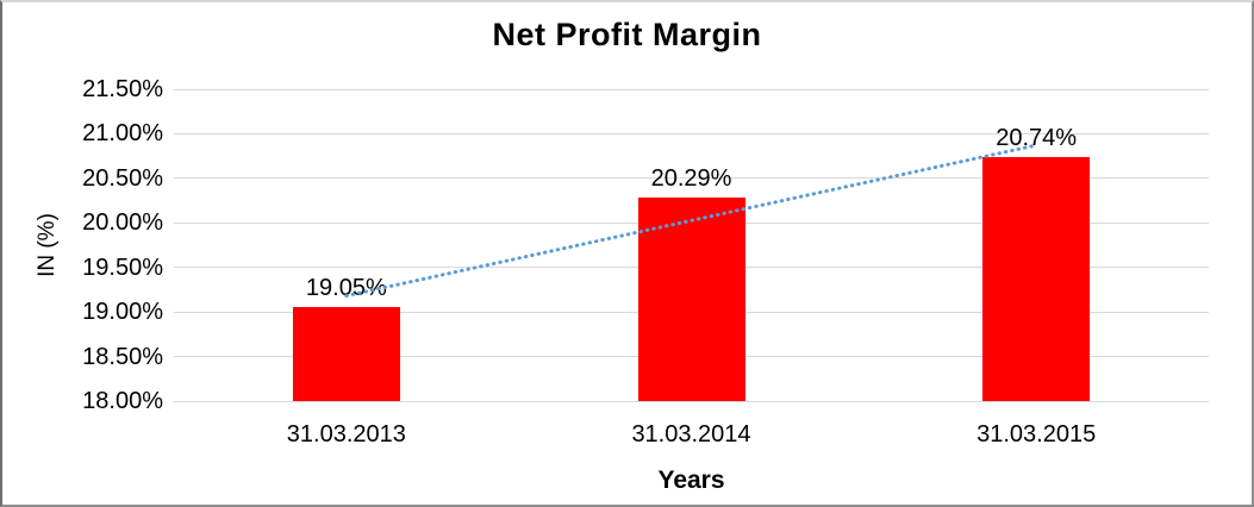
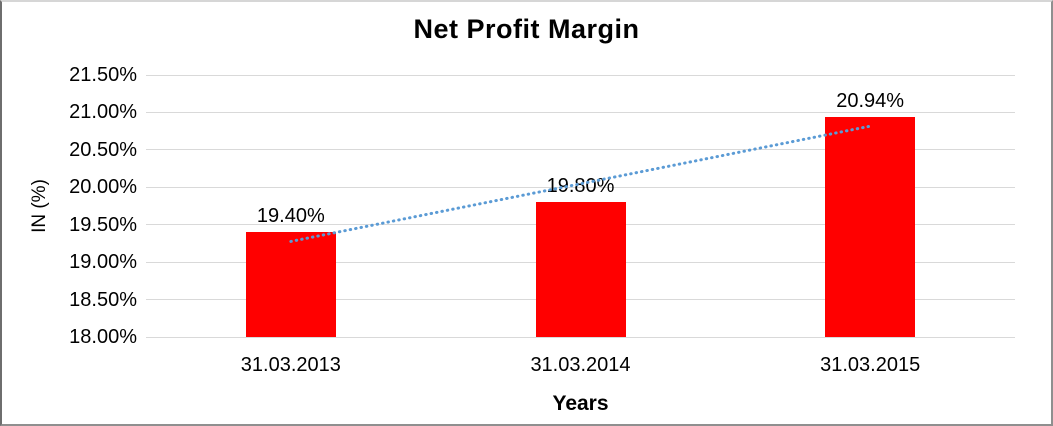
31.03.2013: 19.05% -> 19.40%
31.03.2014: 20.29% -> 19.80%
31.03.2015: 20.74% -> 20.94%
